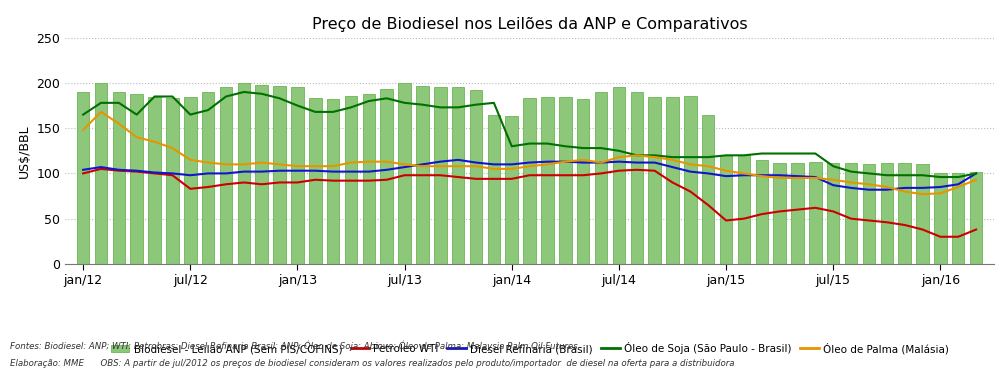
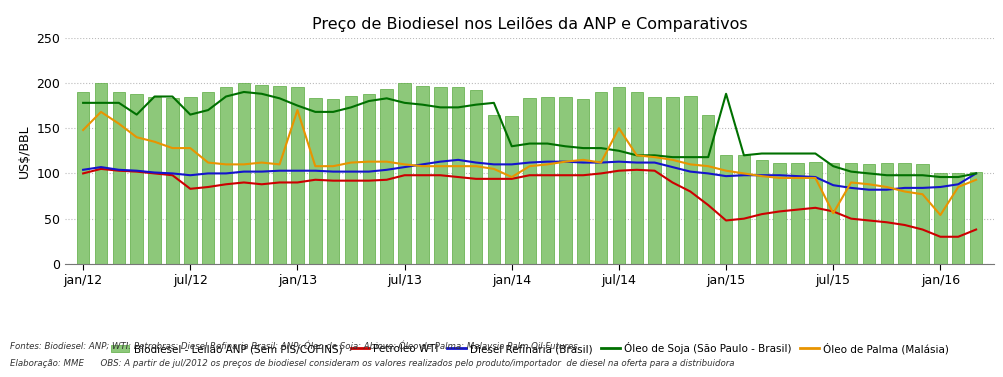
Óleo de Soja (São Paulo - Brasil)/jan/12: 165 -> 178
Óleo de Palma (Malásia)/jul/12: 115 -> 128
Óleo de Palma (Malásia)/jan/13: 108 -> 170
Óleo de Palma (Malásia)/jan/14: 105 -> 96
Óleo de Palma (Malásia)/jul/14: 118 -> 150
Óleo de Soja (São Paulo - Brasil)/jan/15: 120 -> 188
Óleo de Palma (Malásia)/jul/15: 93 -> 56
Óleo de Palma (Malásia)/jan/16: 78 -> 54
